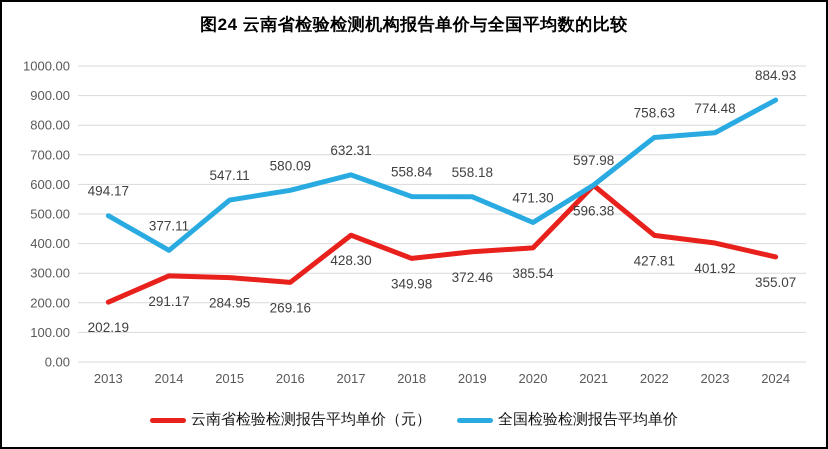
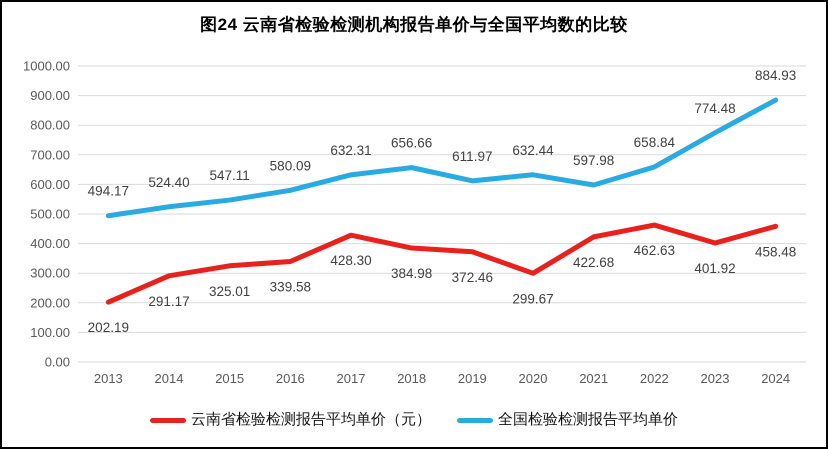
全国检验检测报告平均单价/2014: 377.11 -> 524.40
云南省检验检测报告平均单价（元）/2015: 284.95 -> 325.01
云南省检验检测报告平均单价（元）/2016: 269.16 -> 339.58
云南省检验检测报告平均单价（元）/2018: 349.98 -> 384.98
全国检验检测报告平均单价/2018: 558.84 -> 656.66
全国检验检测报告平均单价/2019: 558.18 -> 611.97
云南省检验检测报告平均单价（元）/2020: 385.54 -> 299.67
全国检验检测报告平均单价/2020: 471.30 -> 632.44
云南省检验检测报告平均单价（元）/2021: 596.38 -> 422.68
云南省检验检测报告平均单价（元）/2022: 427.81 -> 462.63
全国检验检测报告平均单价/2022: 758.63 -> 658.84
云南省检验检测报告平均单价（元）/2024: 355.07 -> 458.48
